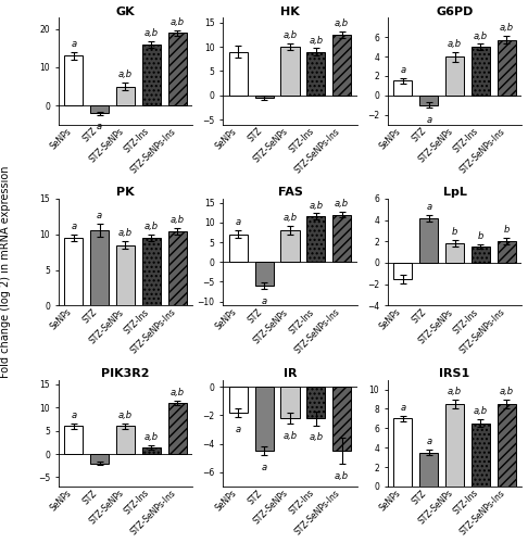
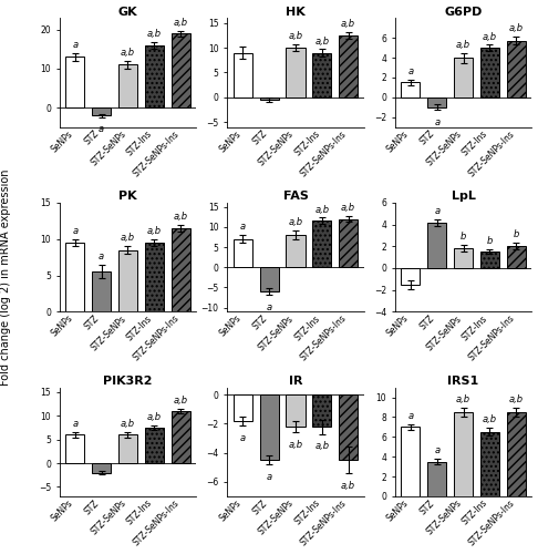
GK/STZ-SeNPs: 5 -> 11
PK/STZ: 10.6 -> 5.5
PK/STZ-SeNPs-Ins: 10.4 -> 11.5
PIK3R2/STZ-Ins: 1.5 -> 7.5
